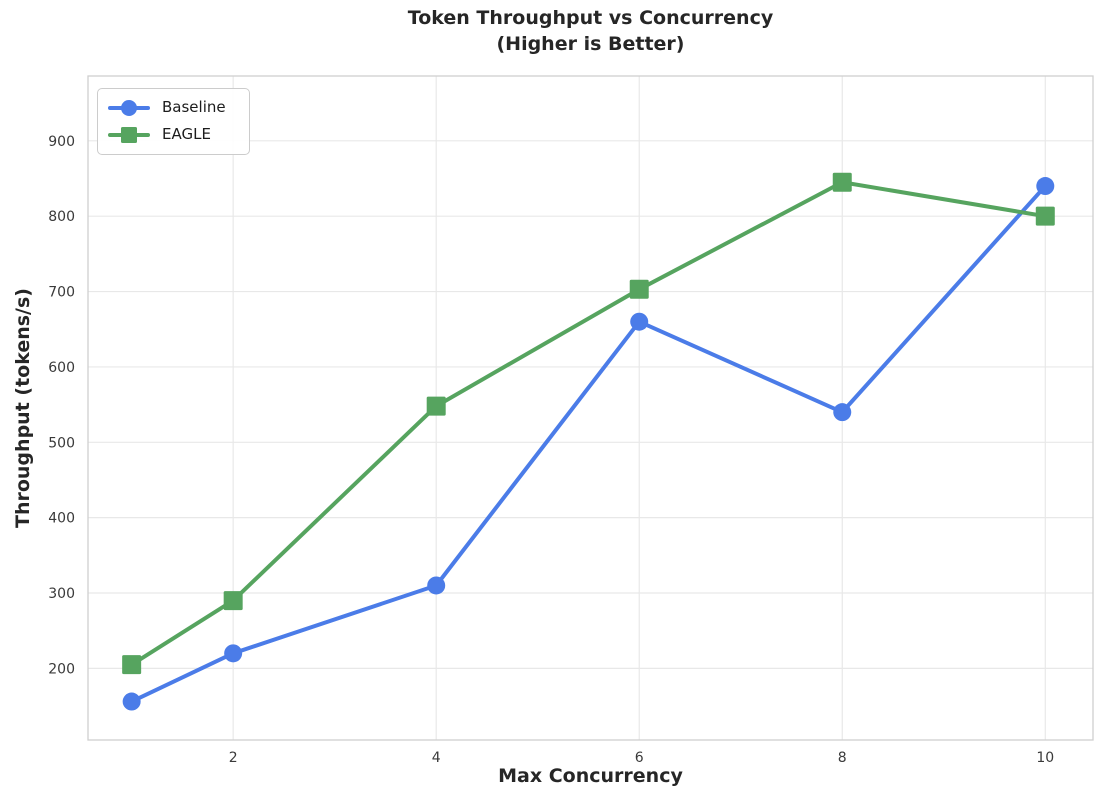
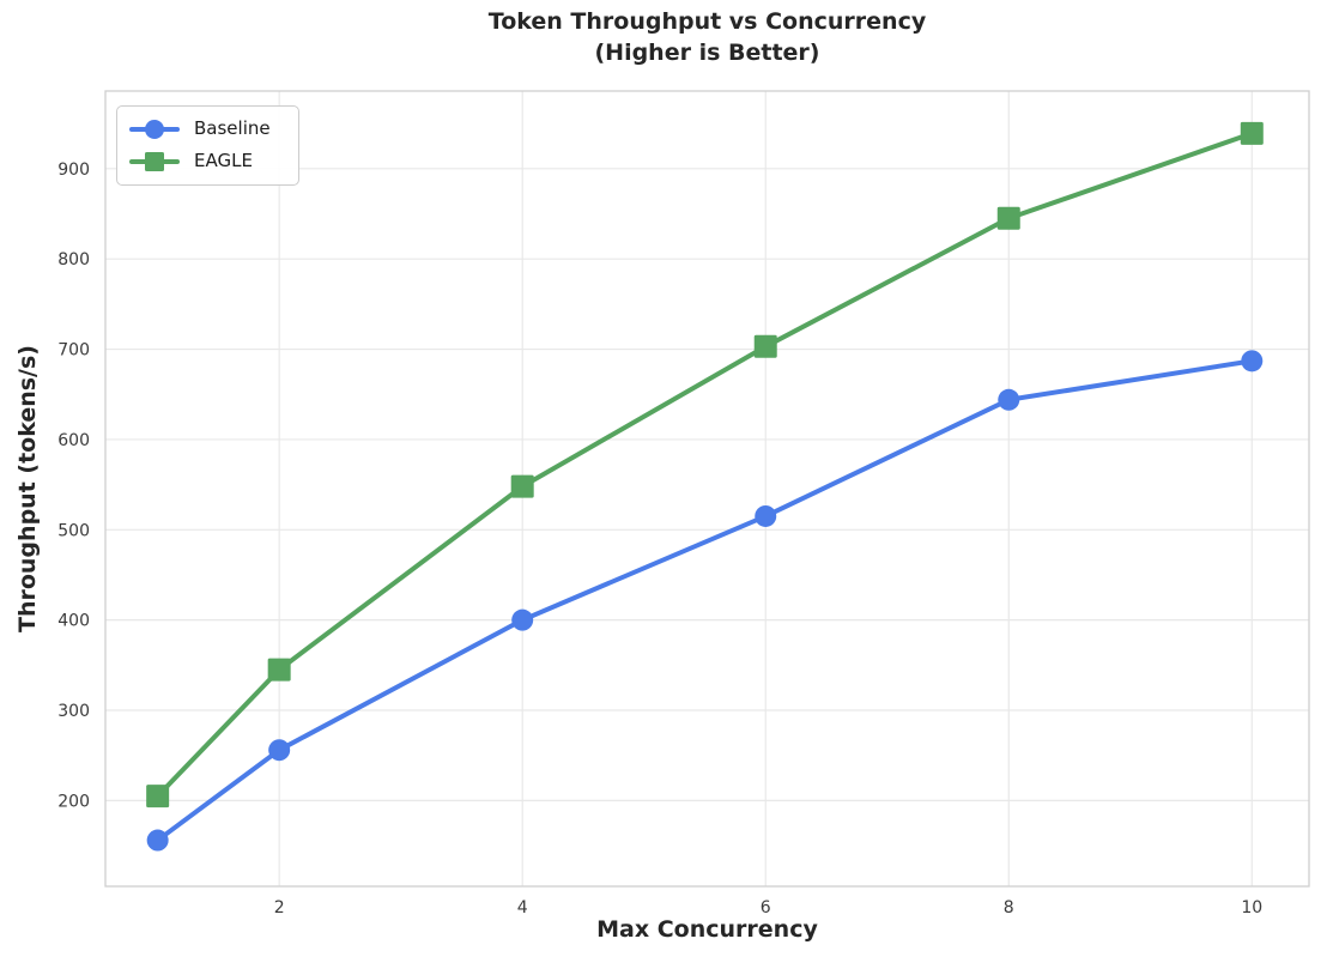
Baseline/2: 220 -> 260
EAGLE/2: 290 -> 340
Baseline/4: 310 -> 400
Baseline/6: 660 -> 520
Baseline/8: 540 -> 640
Baseline/10: 840 -> 690
EAGLE/10: 800 -> 940
